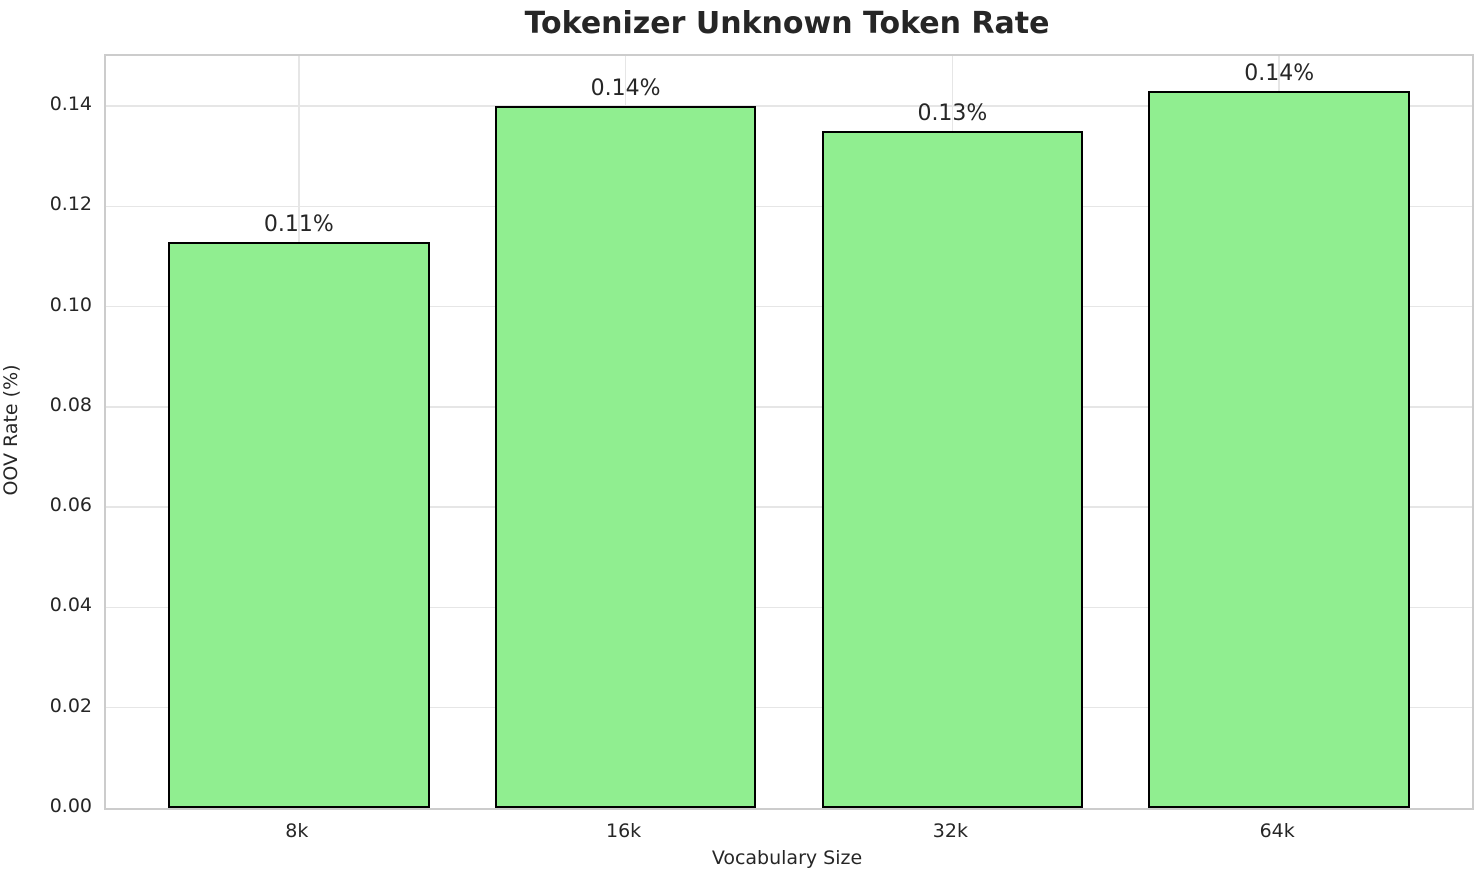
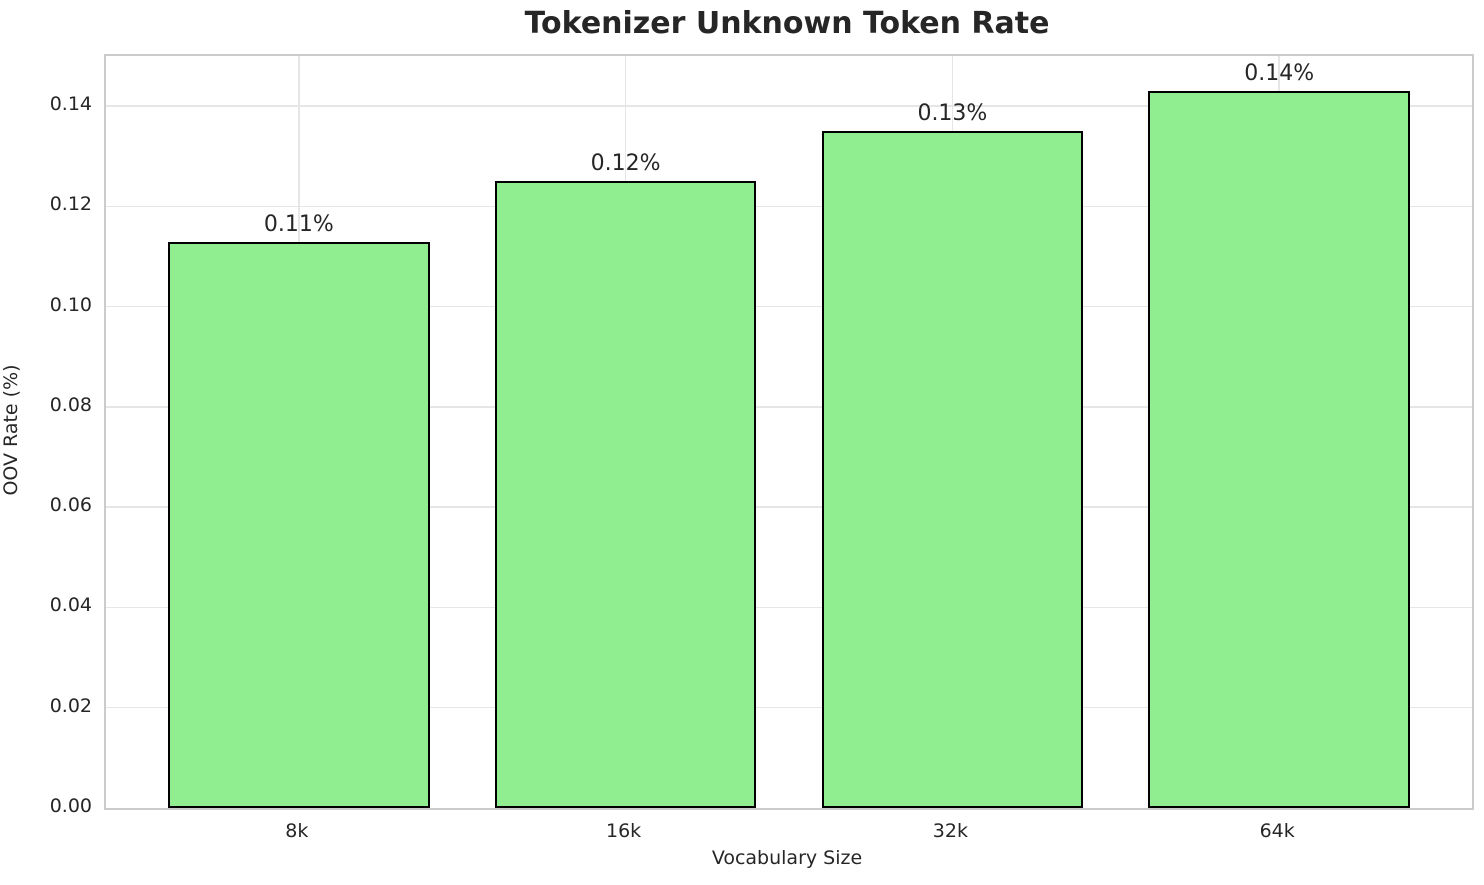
16k: 0.14% -> 0.12%
